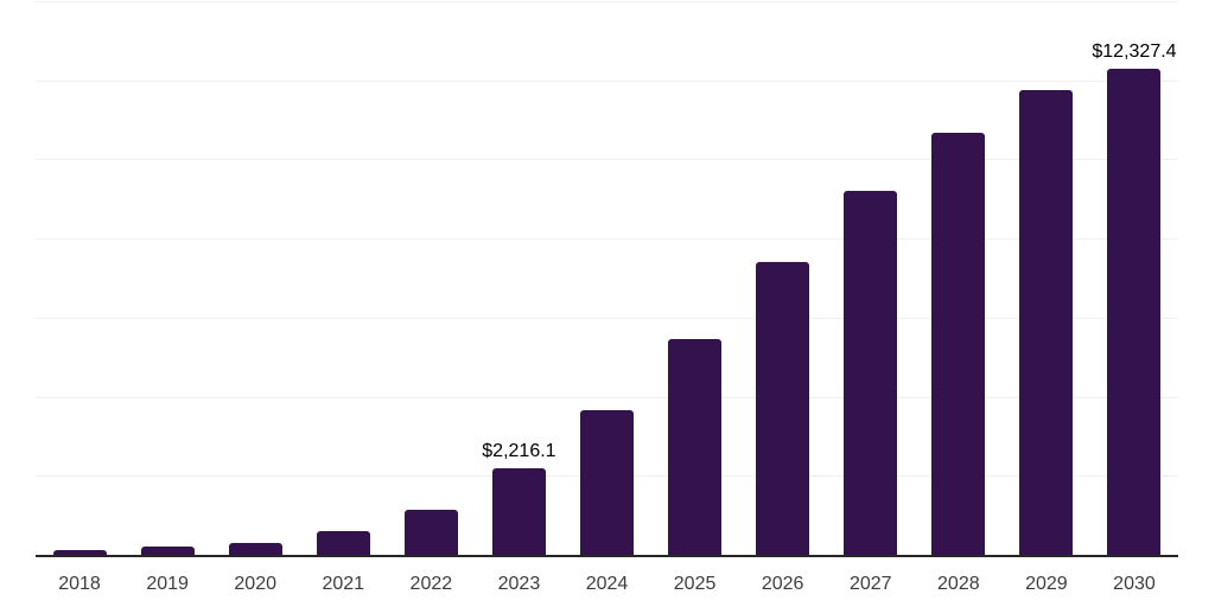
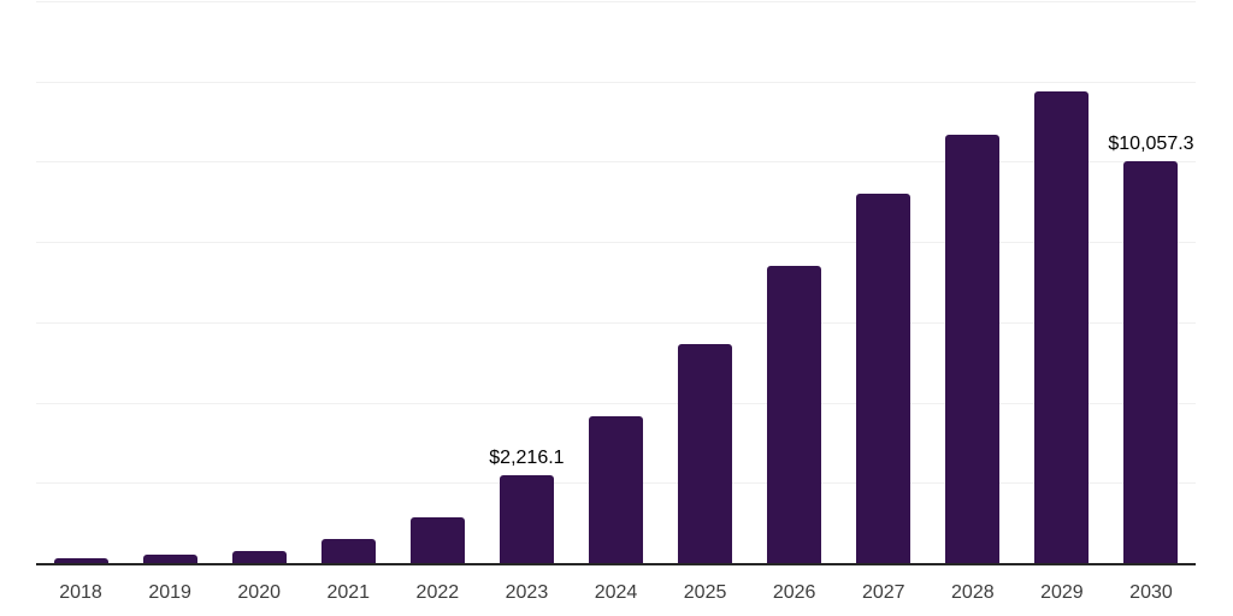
2030: $12,327.4 -> $10,057.3
